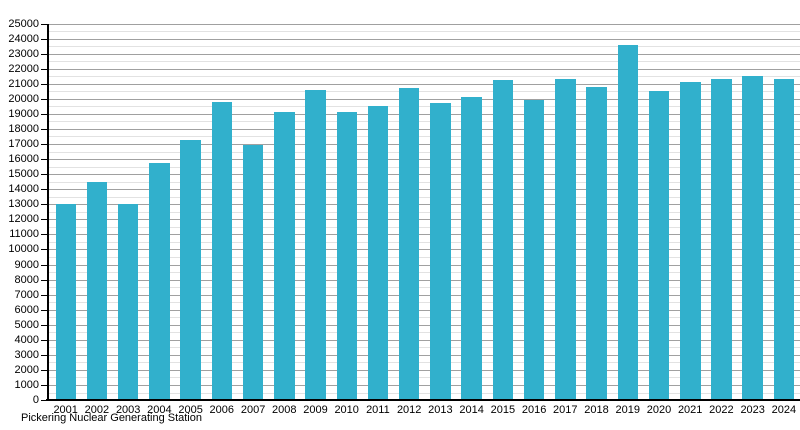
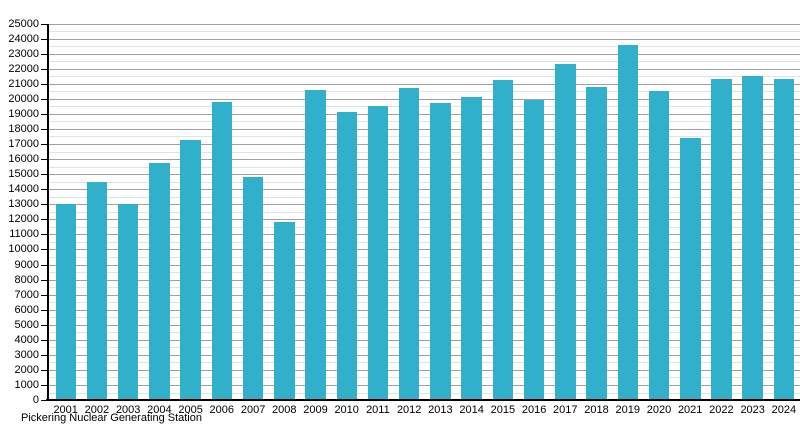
2007: 17000 -> 14800
2008: 19200 -> 11800
2017: 21400 -> 22300
2021: 21200 -> 17400
